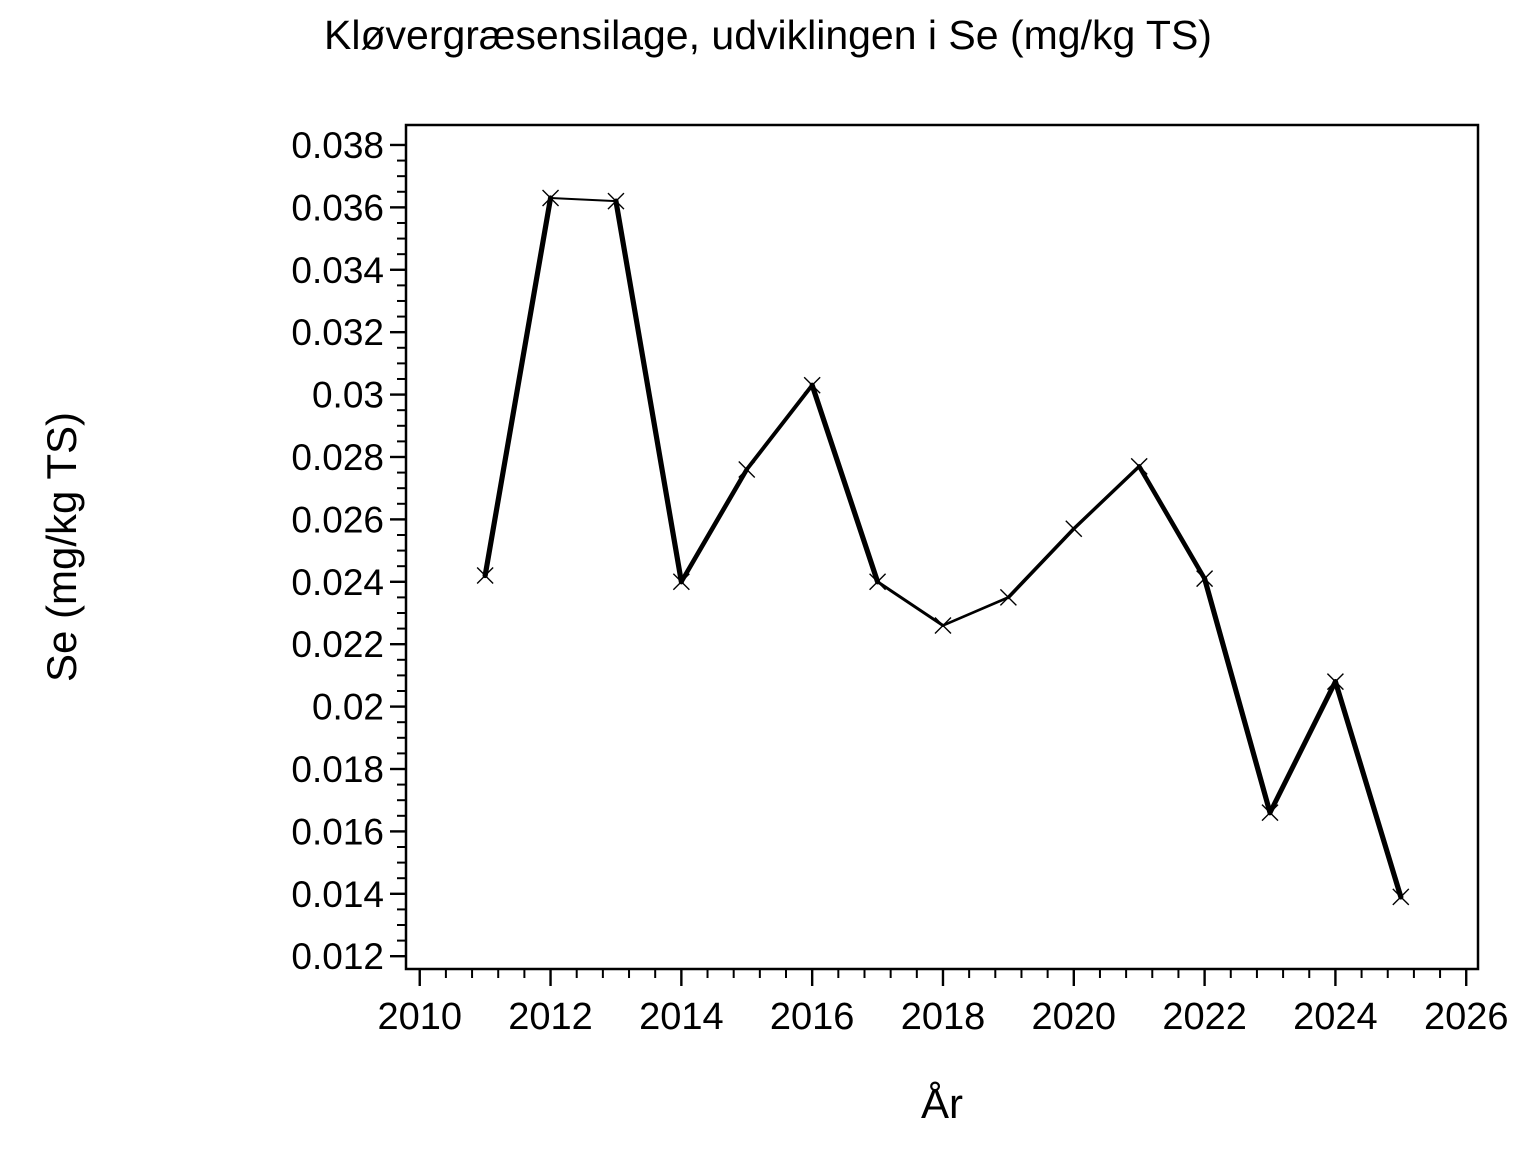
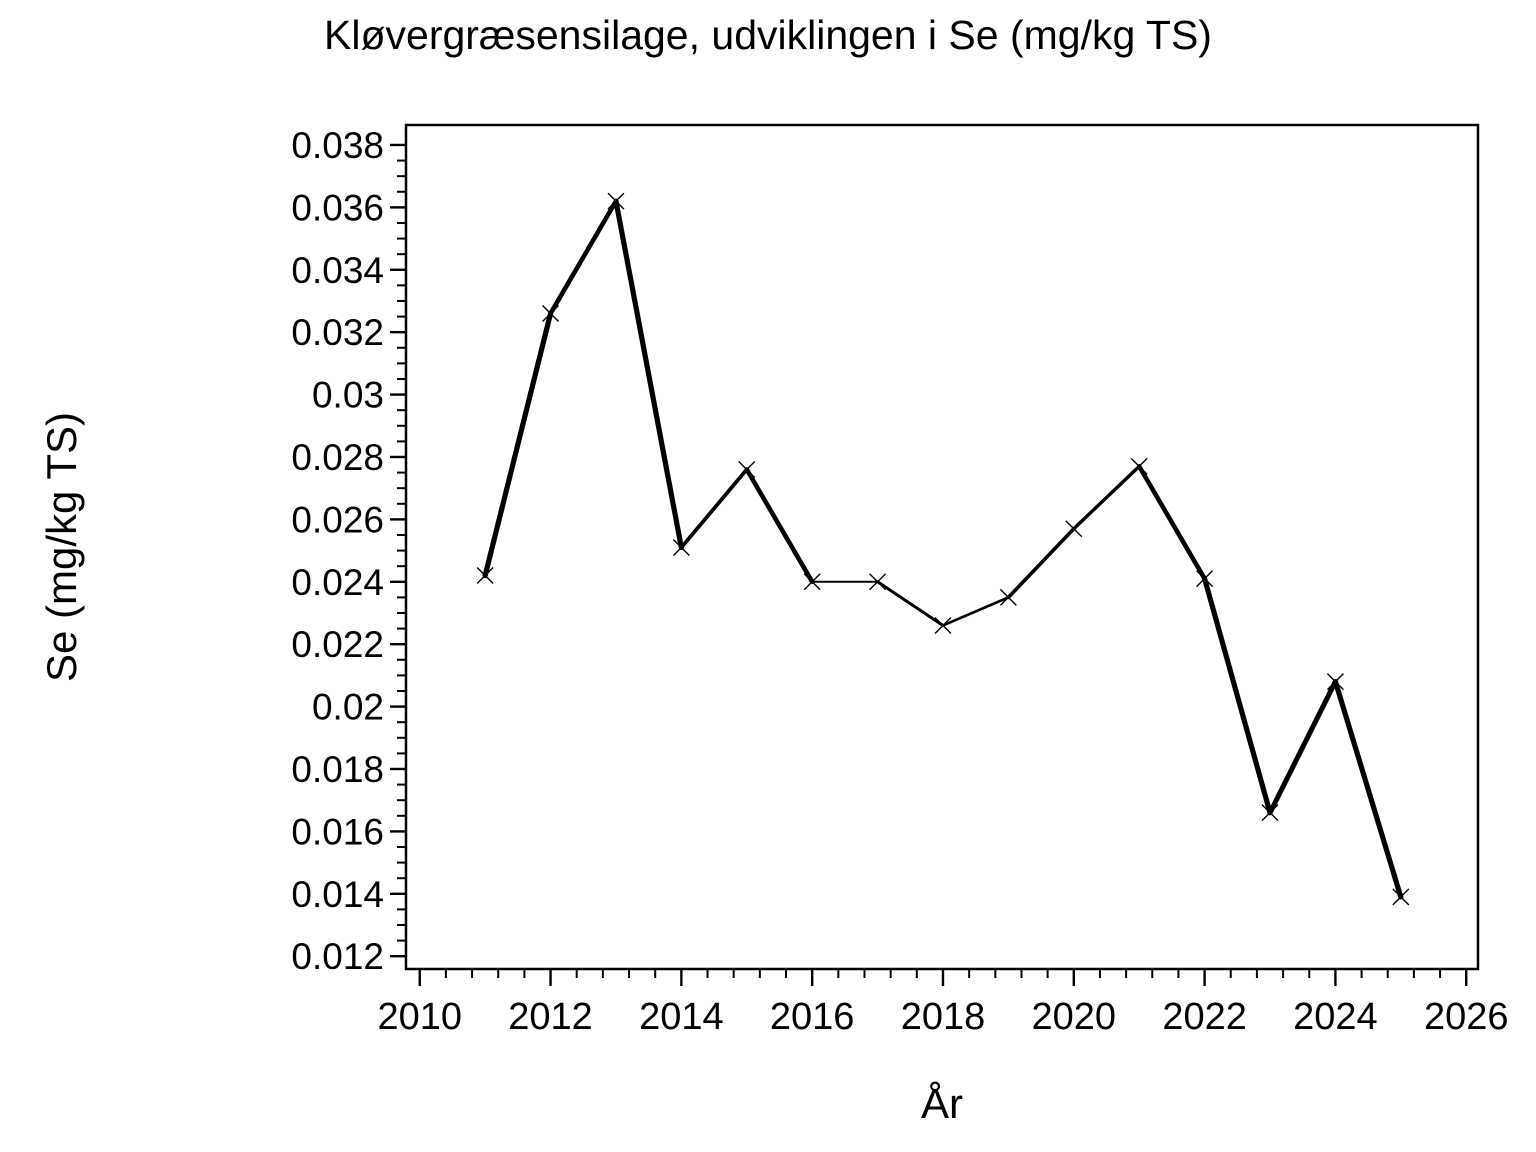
2012: 0.0363 -> 0.0326
2014: 0.0240 -> 0.0251
2016: 0.0303 -> 0.0240
